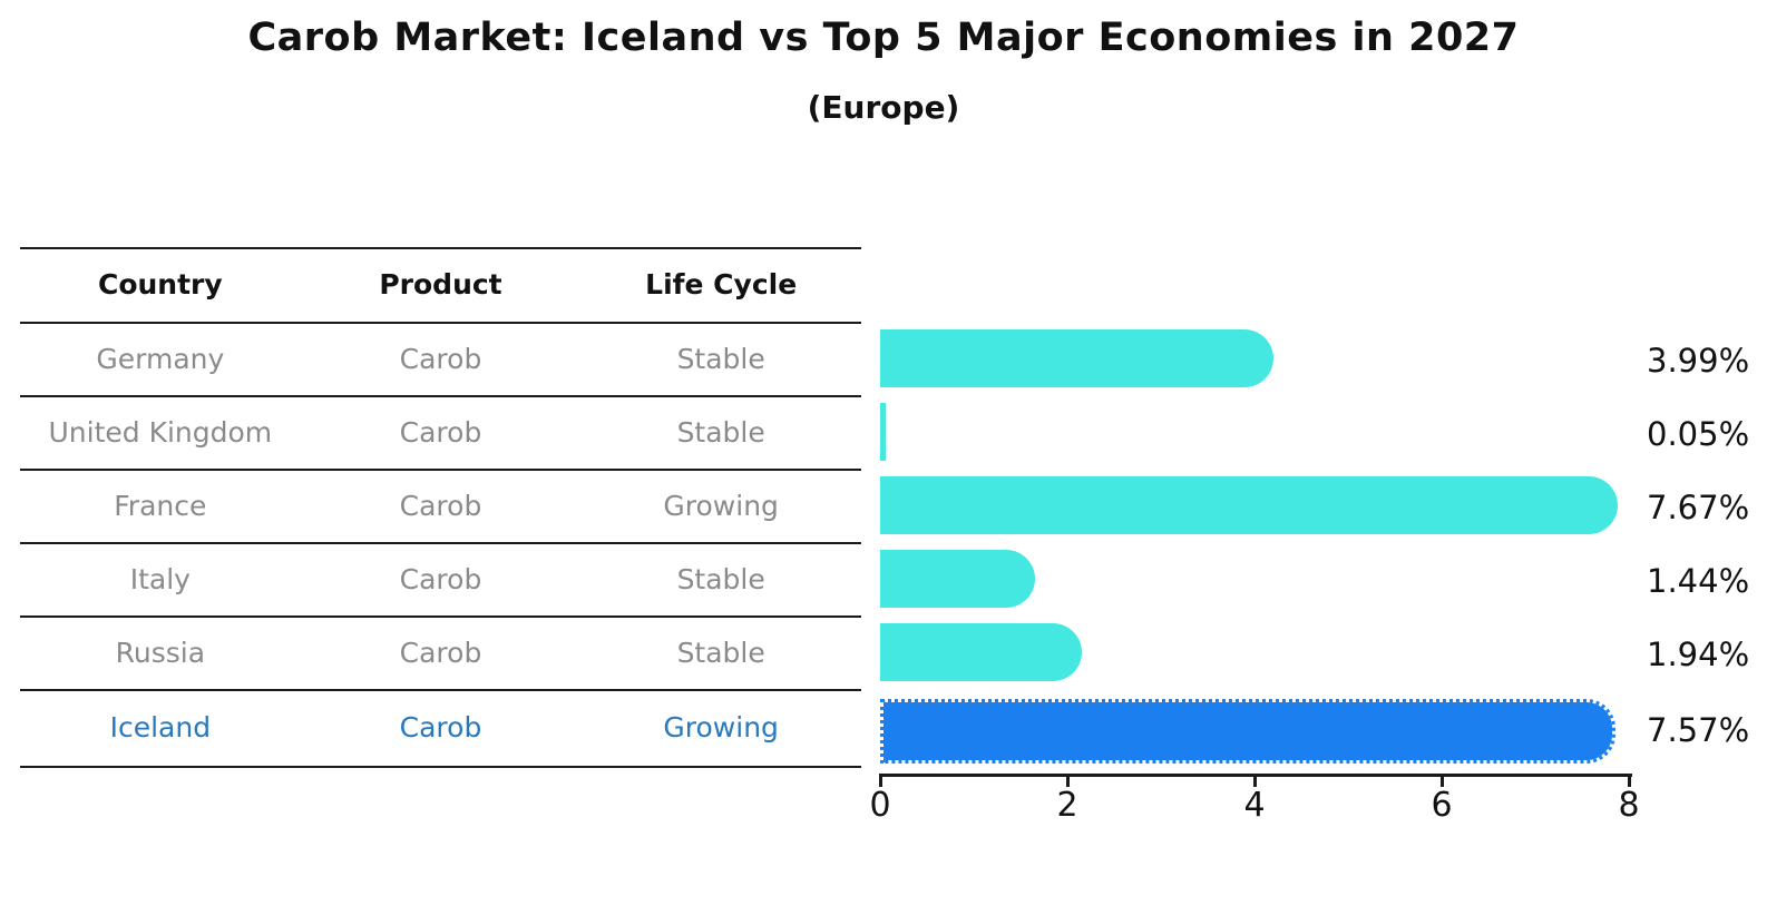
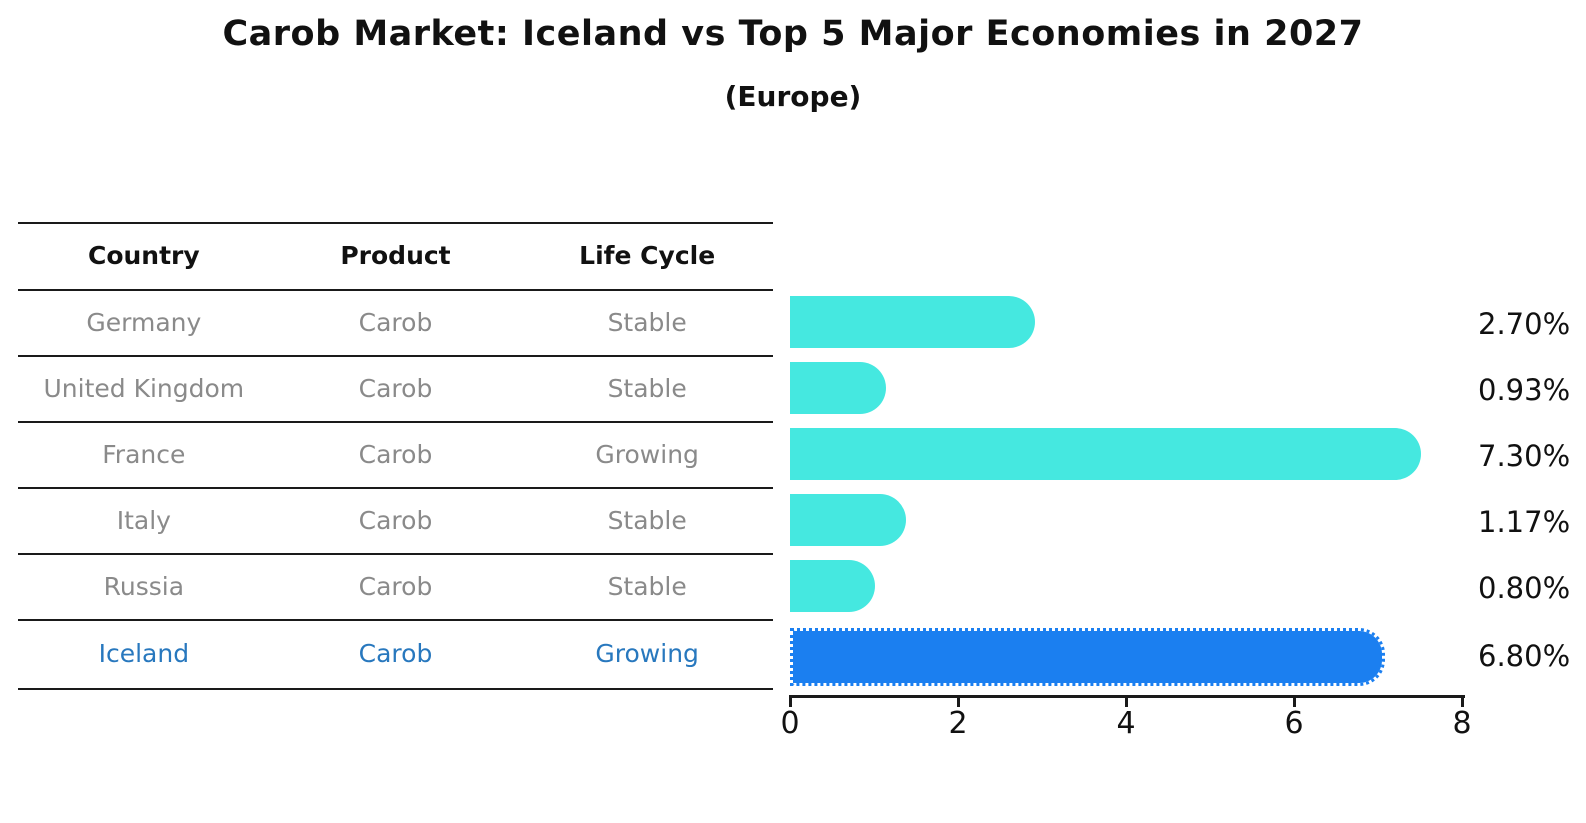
Germany: 3.99% -> 2.70%
United Kingdom: 0.05% -> 0.93%
France: 7.67% -> 7.30%
Italy: 1.44% -> 1.17%
Russia: 1.94% -> 0.80%
Iceland: 7.57% -> 6.80%
